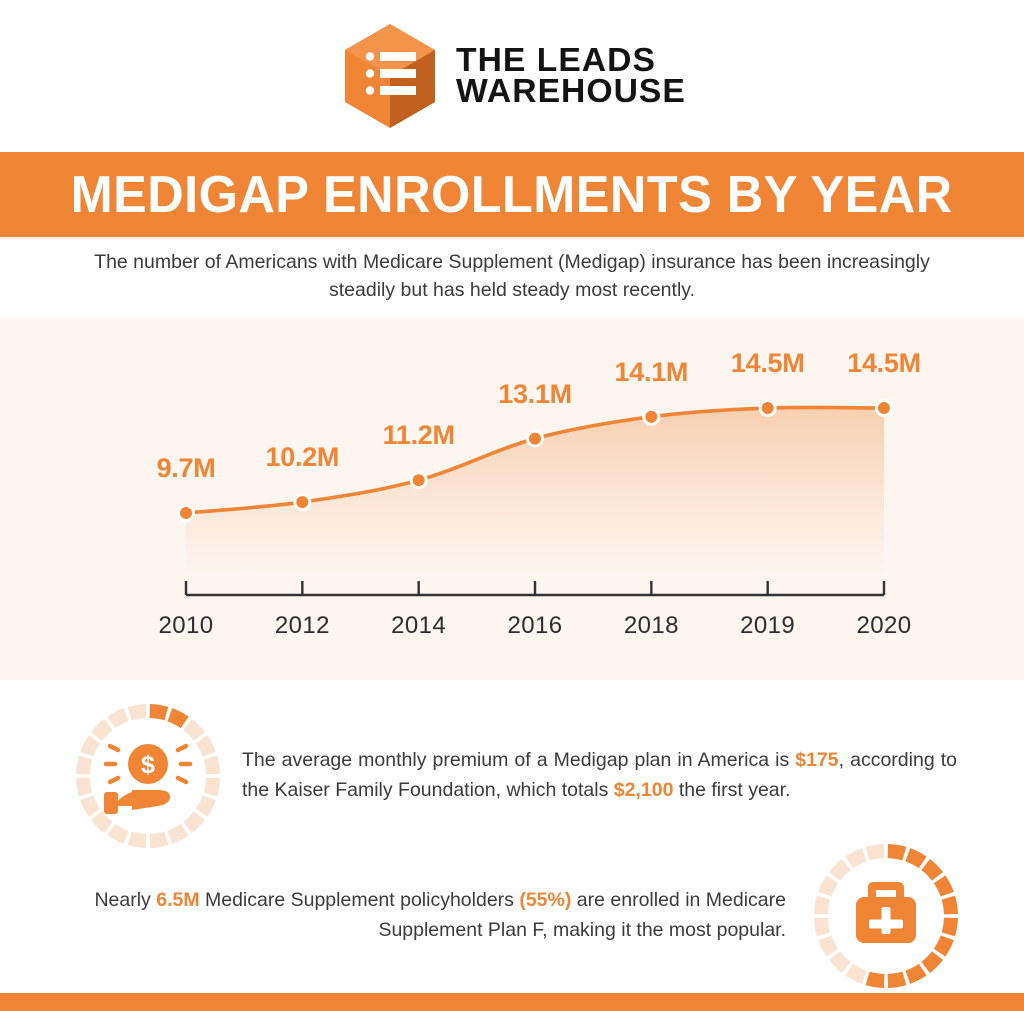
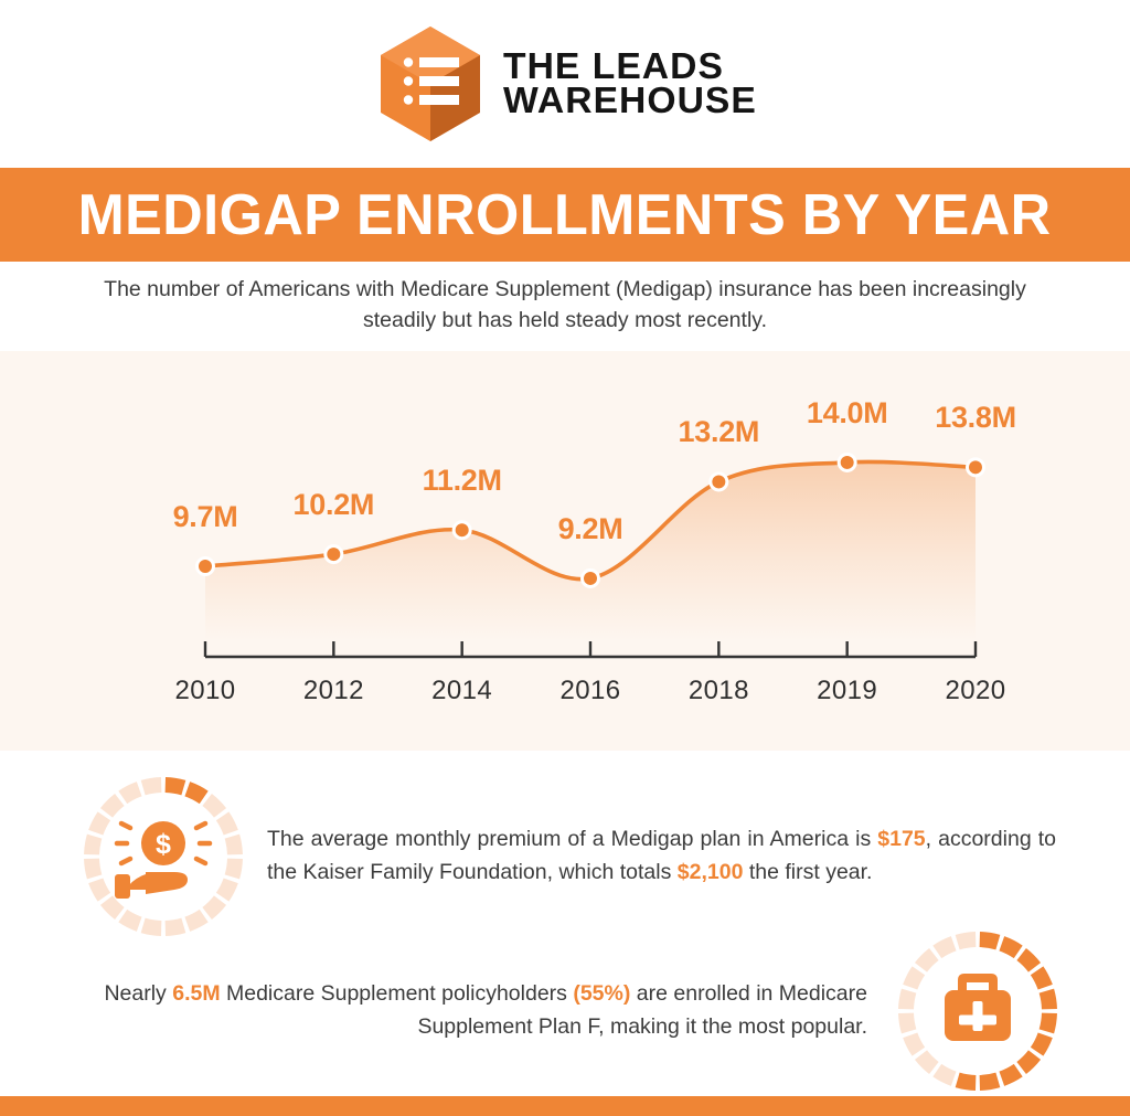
2016: 13.1M -> 9.2M
2018: 14.1M -> 13.2M
2019: 14.5M -> 14.0M
2020: 14.5M -> 13.8M
